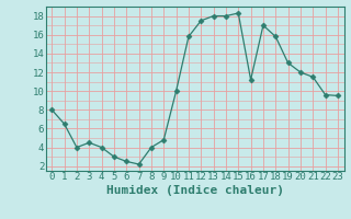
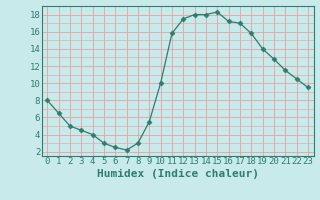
2: 4.0 -> 5.0
8: 4.0 -> 3.0
9: 4.8 -> 5.5
16: 11.2 -> 17.2
19: 13.0 -> 14.0
20: 12.0 -> 12.8
22: 9.6 -> 10.5
